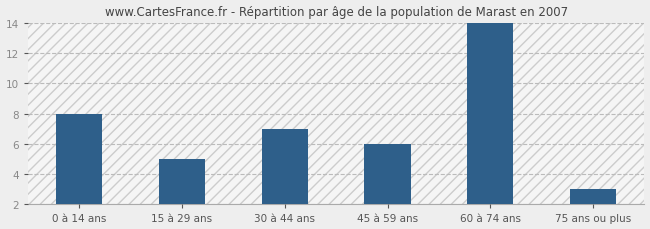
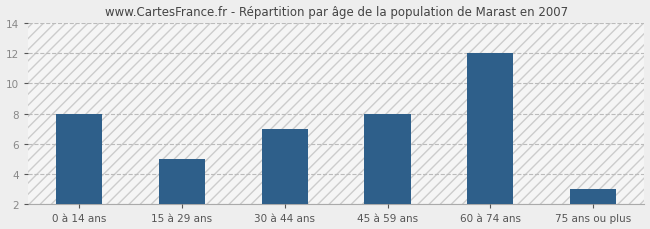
45 à 59 ans: 6 -> 8
60 à 74 ans: 14 -> 12
